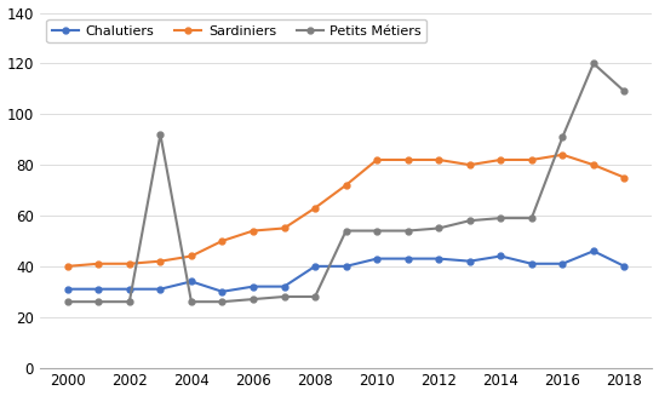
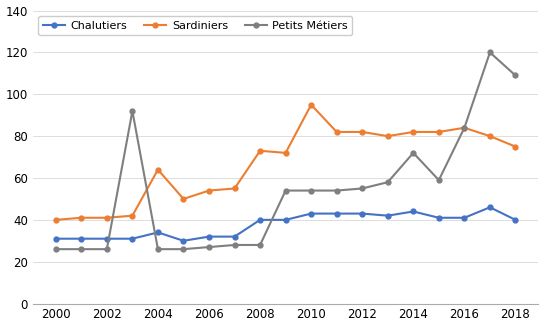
Sardiniers/2004: 44 -> 64
Sardiniers/2008: 63 -> 73
Sardiniers/2010: 82 -> 95
Petits Métiers/2014: 59 -> 72
Petits Métiers/2016: 91 -> 84
